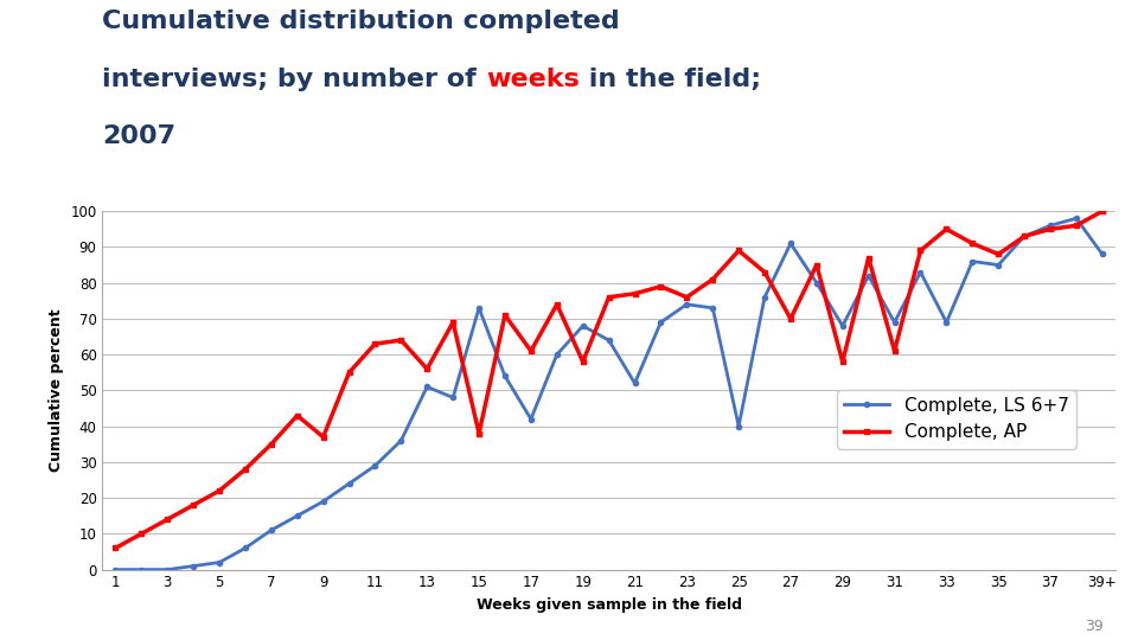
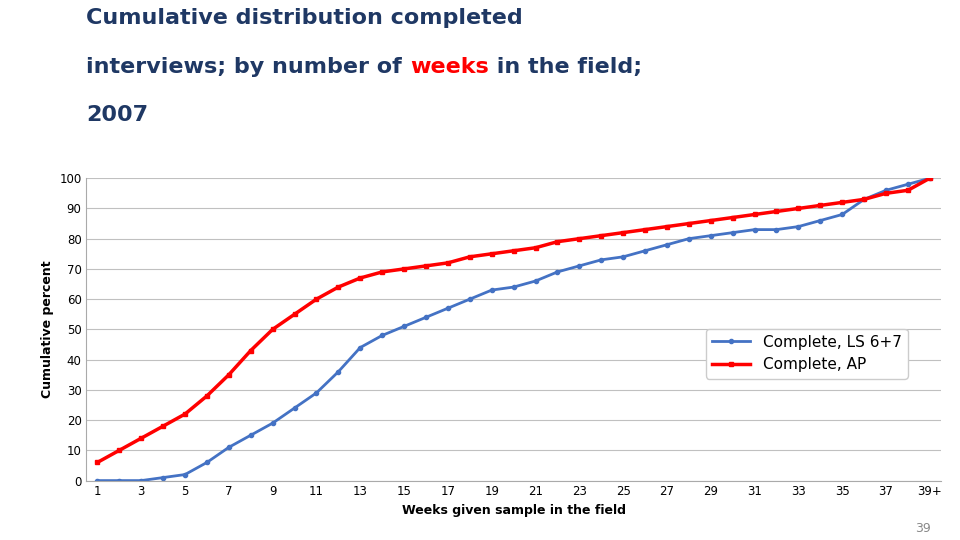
Complete, AP/9: 37 -> 50
Complete, AP/11: 63 -> 60
Complete, LS 6+7/13: 51 -> 44
Complete, AP/13: 56 -> 67
Complete, LS 6+7/15: 73 -> 51
Complete, AP/15: 38 -> 70
Complete, LS 6+7/17: 42 -> 57
Complete, AP/17: 61 -> 72
Complete, LS 6+7/19: 68 -> 63
Complete, AP/19: 58 -> 75
Complete, LS 6+7/21: 52 -> 66
Complete, LS 6+7/23: 74 -> 71
Complete, AP/23: 76 -> 80
Complete, LS 6+7/25: 40 -> 74
Complete, AP/25: 89 -> 82
Complete, LS 6+7/27: 91 -> 78
Complete, AP/27: 70 -> 84
Complete, LS 6+7/29: 68 -> 81
Complete, AP/29: 58 -> 86
Complete, LS 6+7/31: 69 -> 83
Complete, AP/31: 61 -> 88
Complete, LS 6+7/33: 69 -> 84
Complete, AP/33: 95 -> 90
Complete, LS 6+7/35: 85 -> 88
Complete, AP/35: 88 -> 92
Complete, LS 6+7/39+: 88 -> 100
